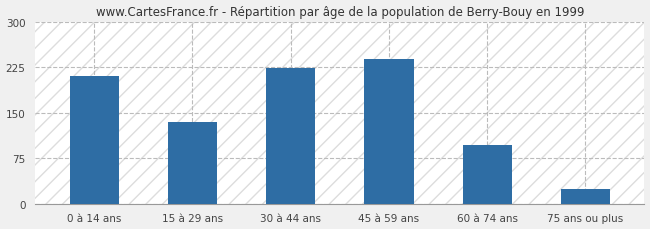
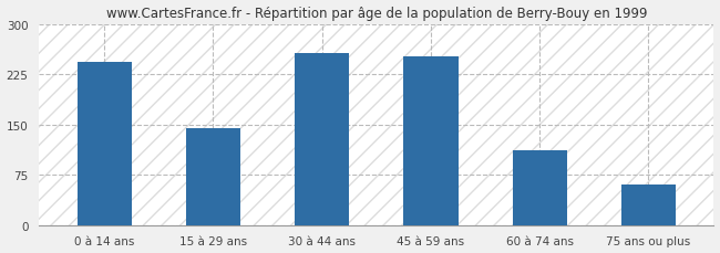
0 à 14 ans: 210 -> 244
15 à 29 ans: 135 -> 144
30 à 44 ans: 224 -> 256
45 à 59 ans: 238 -> 252
60 à 74 ans: 97 -> 112
75 ans ou plus: 25 -> 60
